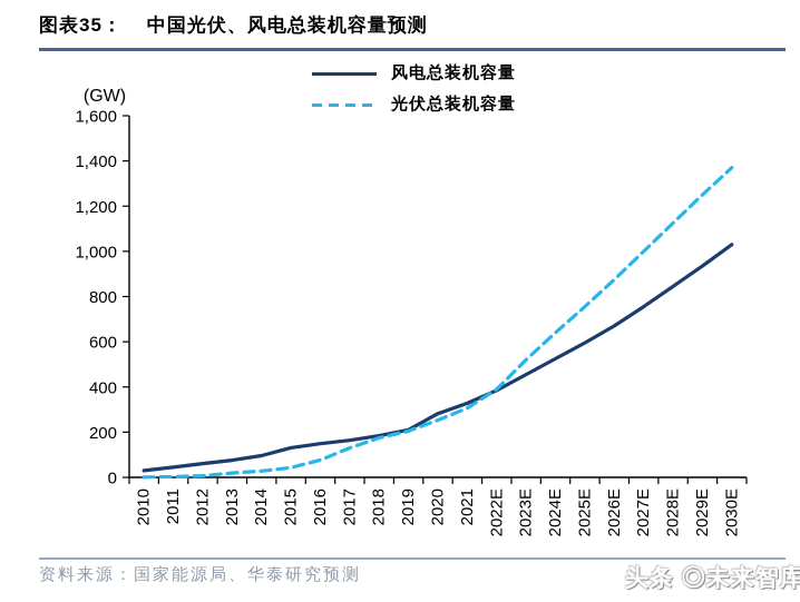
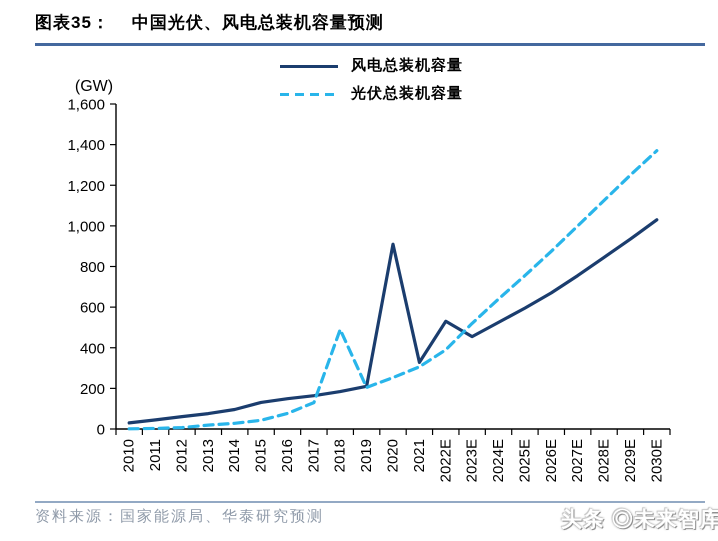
光伏总装机容量/2018: 180 -> 490
风电总装机容量/2020: 280 -> 910
风电总装机容量/2022E: 380 -> 530
